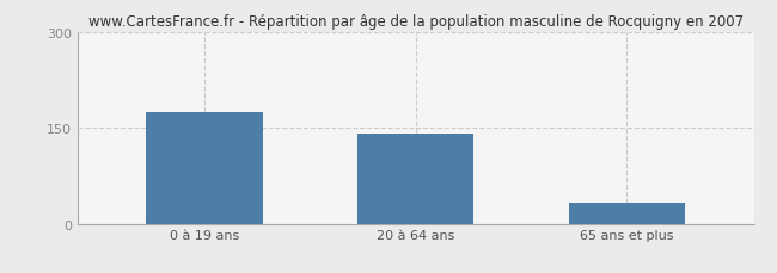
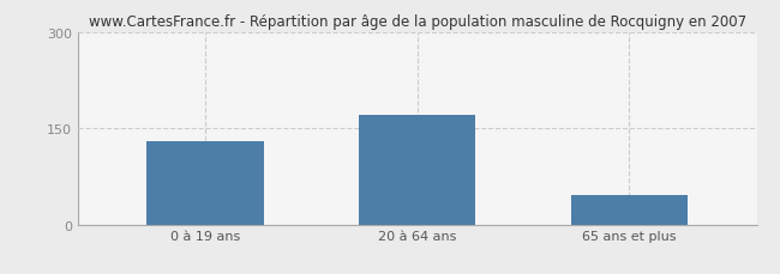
0 à 19 ans: 174 -> 130
20 à 64 ans: 140 -> 170
65 ans et plus: 32 -> 45
